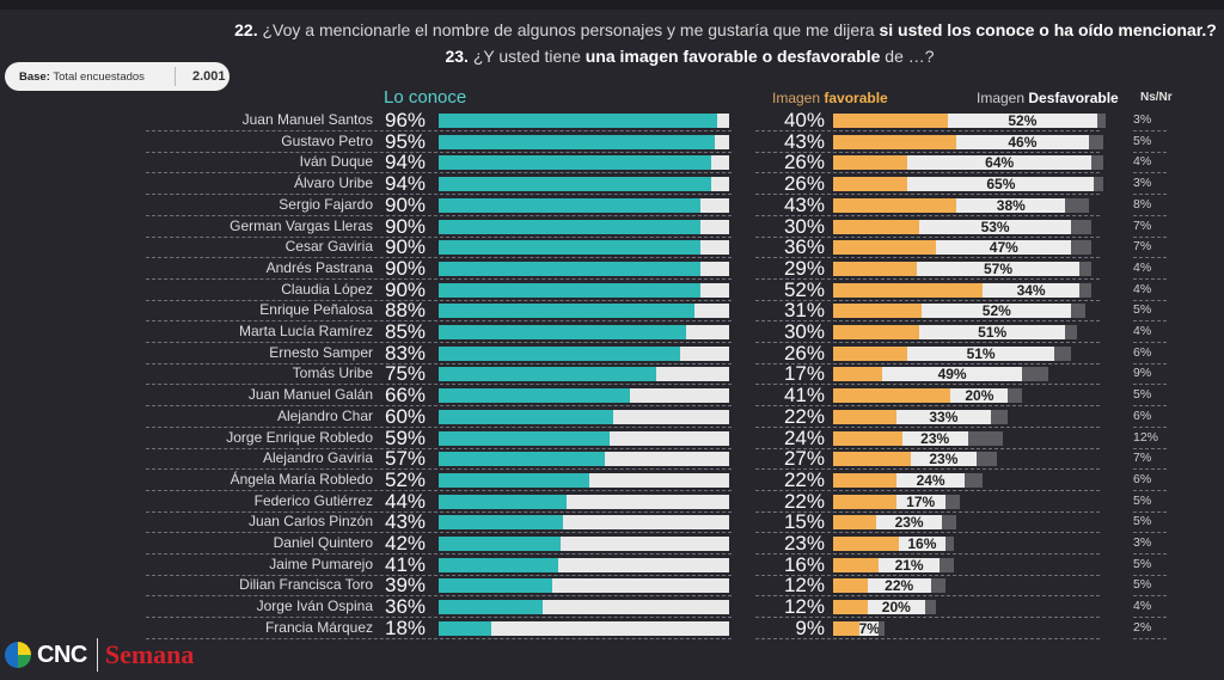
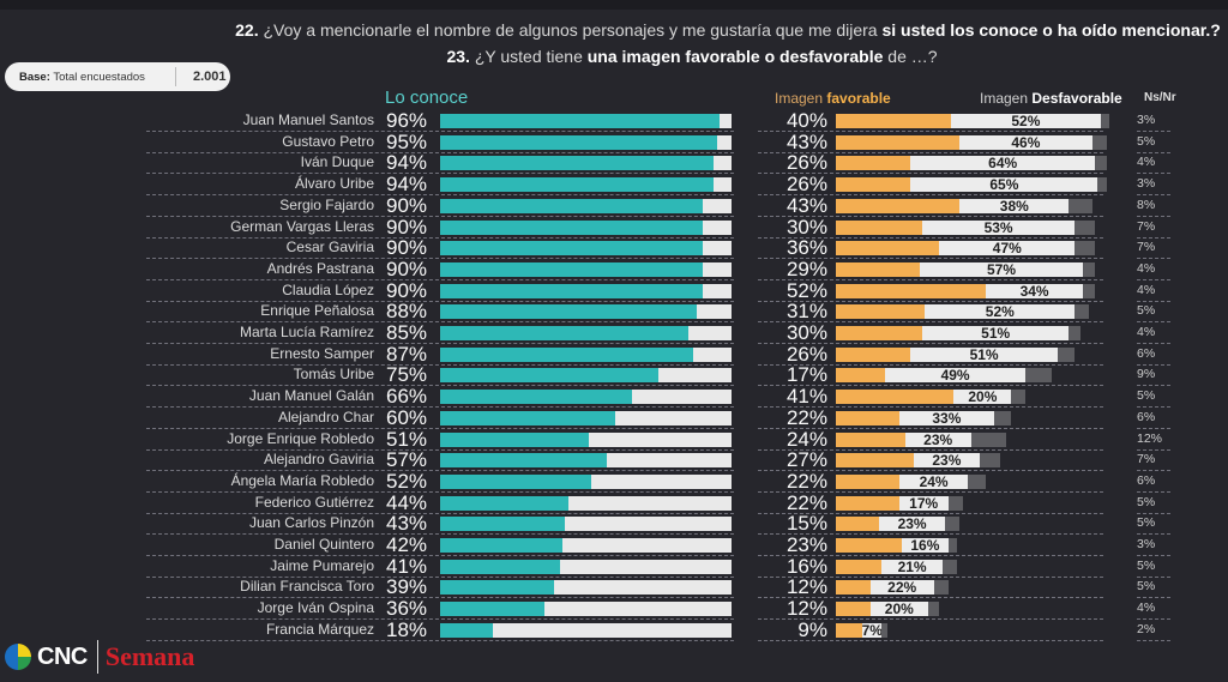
Lo conoce/Ernesto Samper: 83% -> 87%
Lo conoce/Jorge Enrique Robledo: 59% -> 51%
